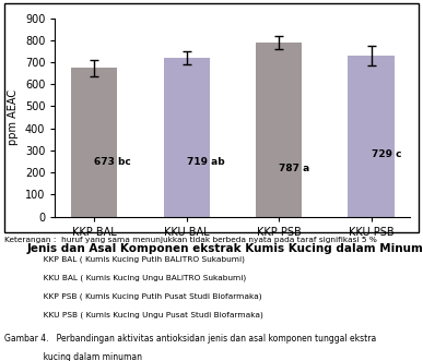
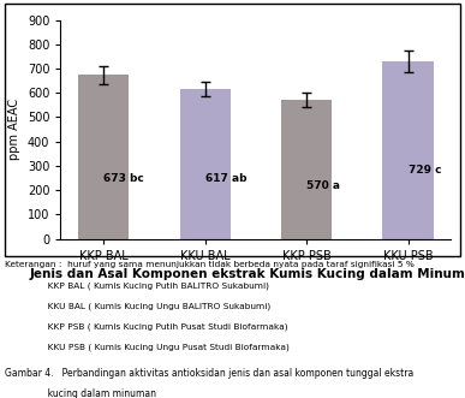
KKU BAL: 719 -> 617
KKP PSB: 787 -> 570
